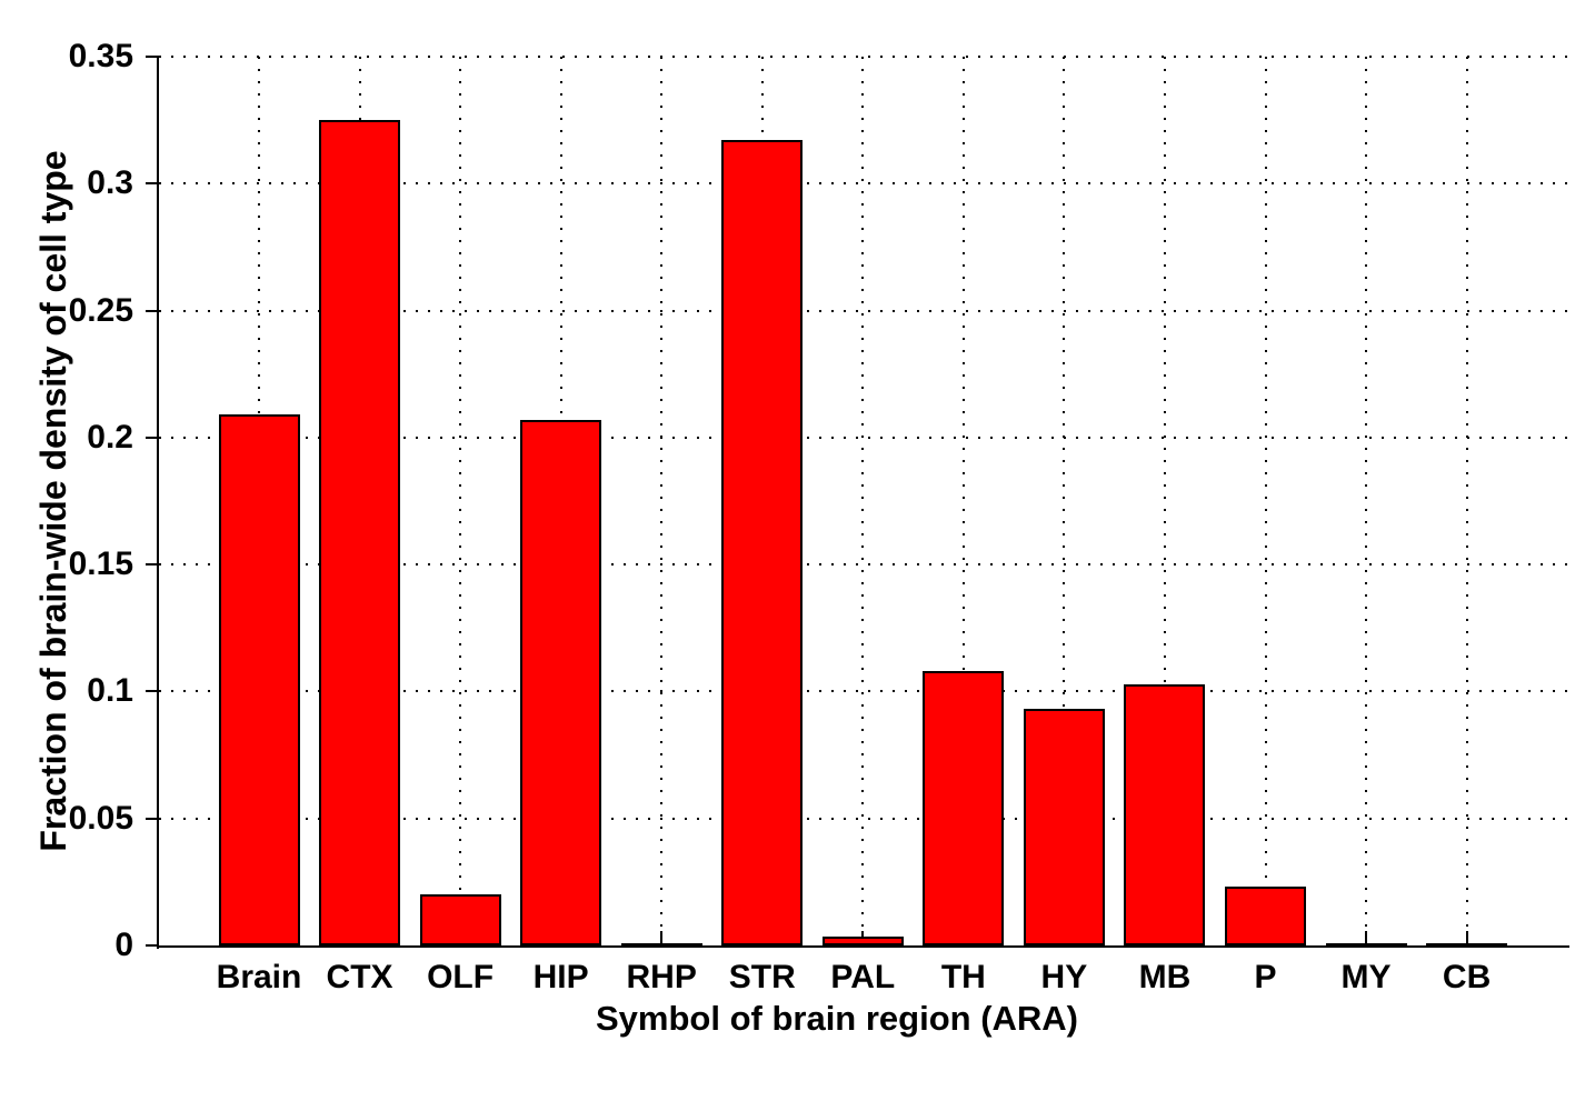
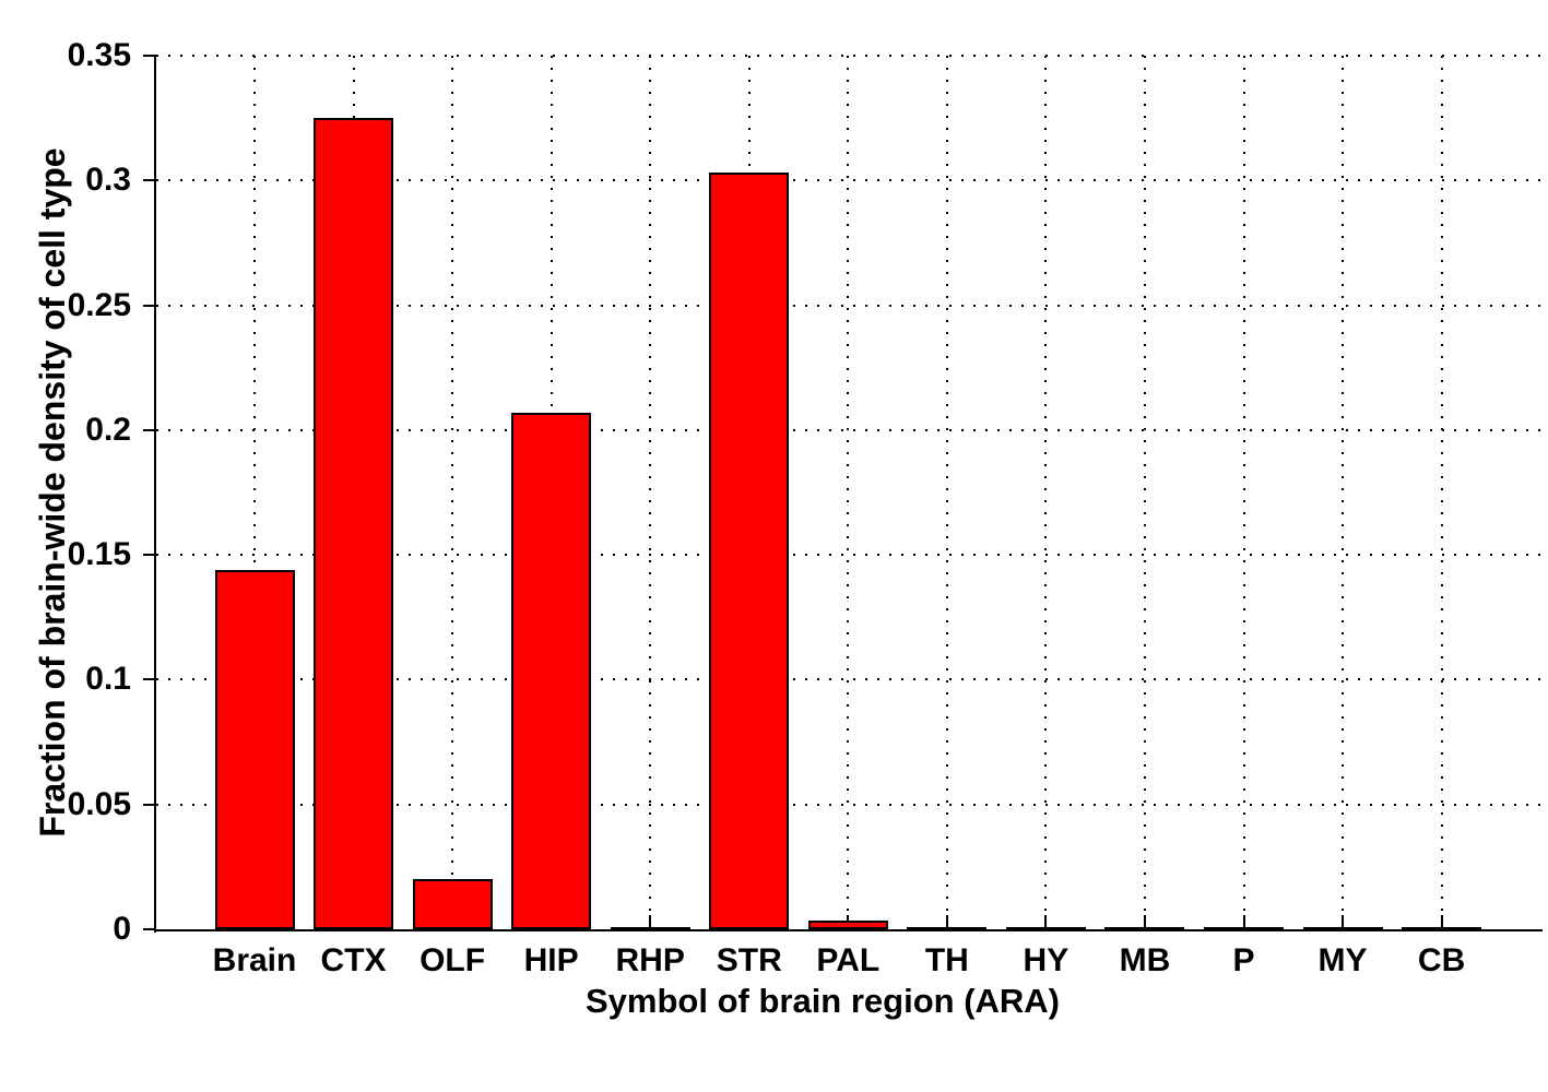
Brain: 0.209 -> 0.144
STR: 0.317 -> 0.303
TH: 0.108 -> 0.001
HY: 0.093 -> 0.001
MB: 0.103 -> 0.001
P: 0.023 -> 0.001
